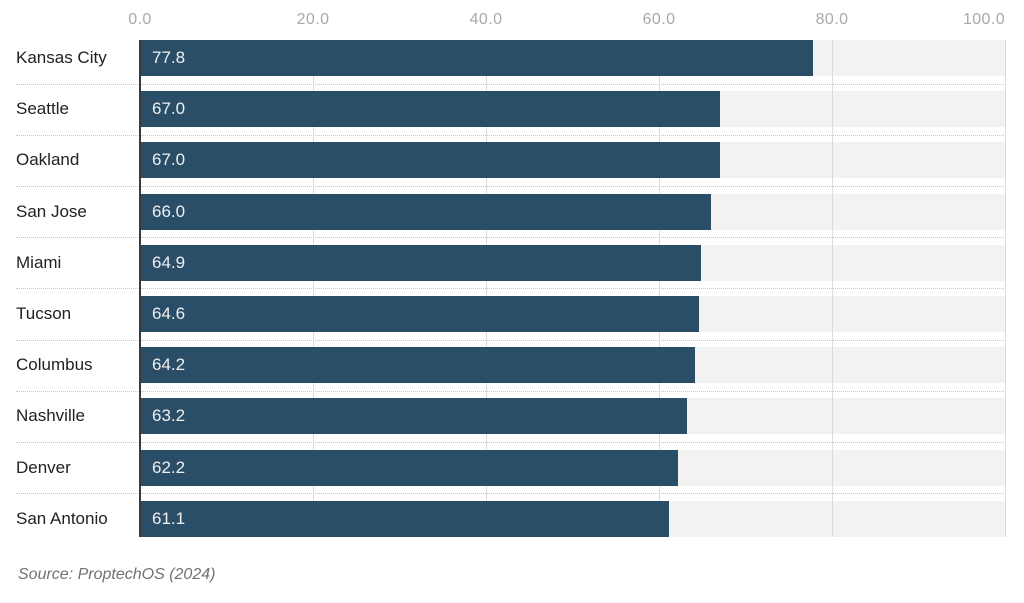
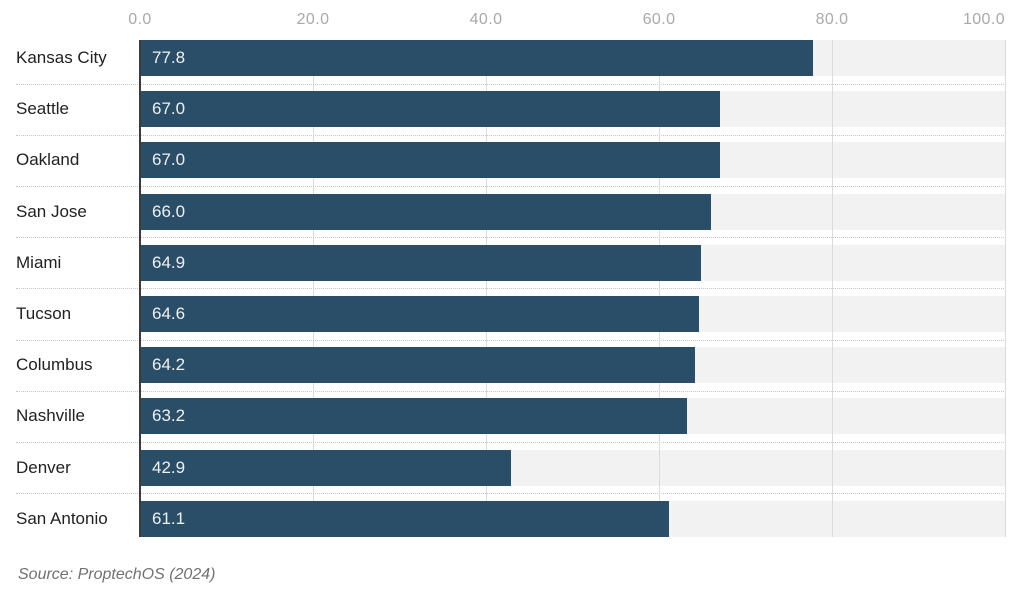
Denver: 62.2 -> 42.9
